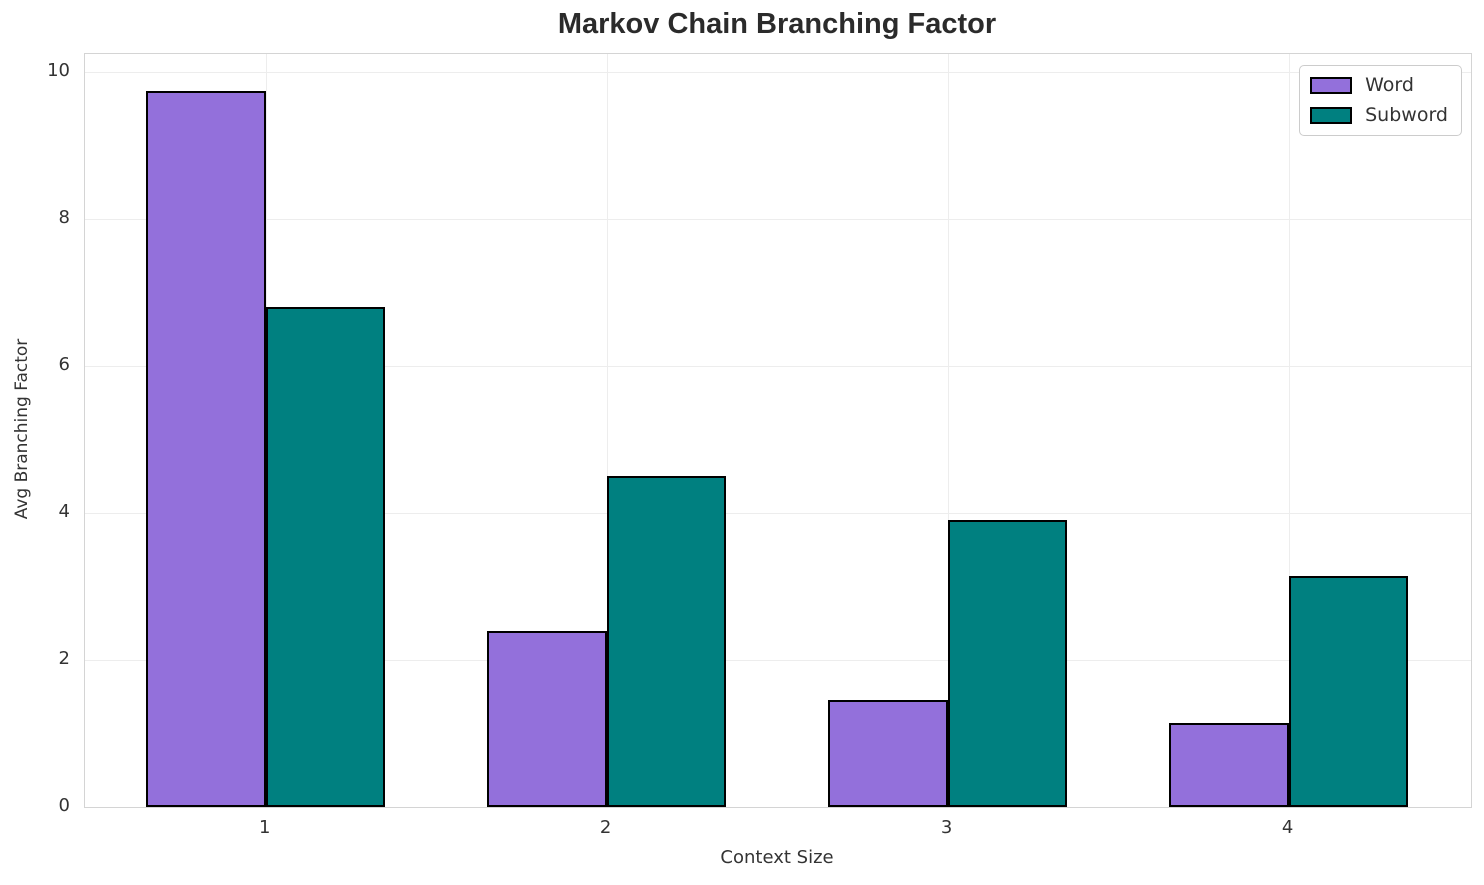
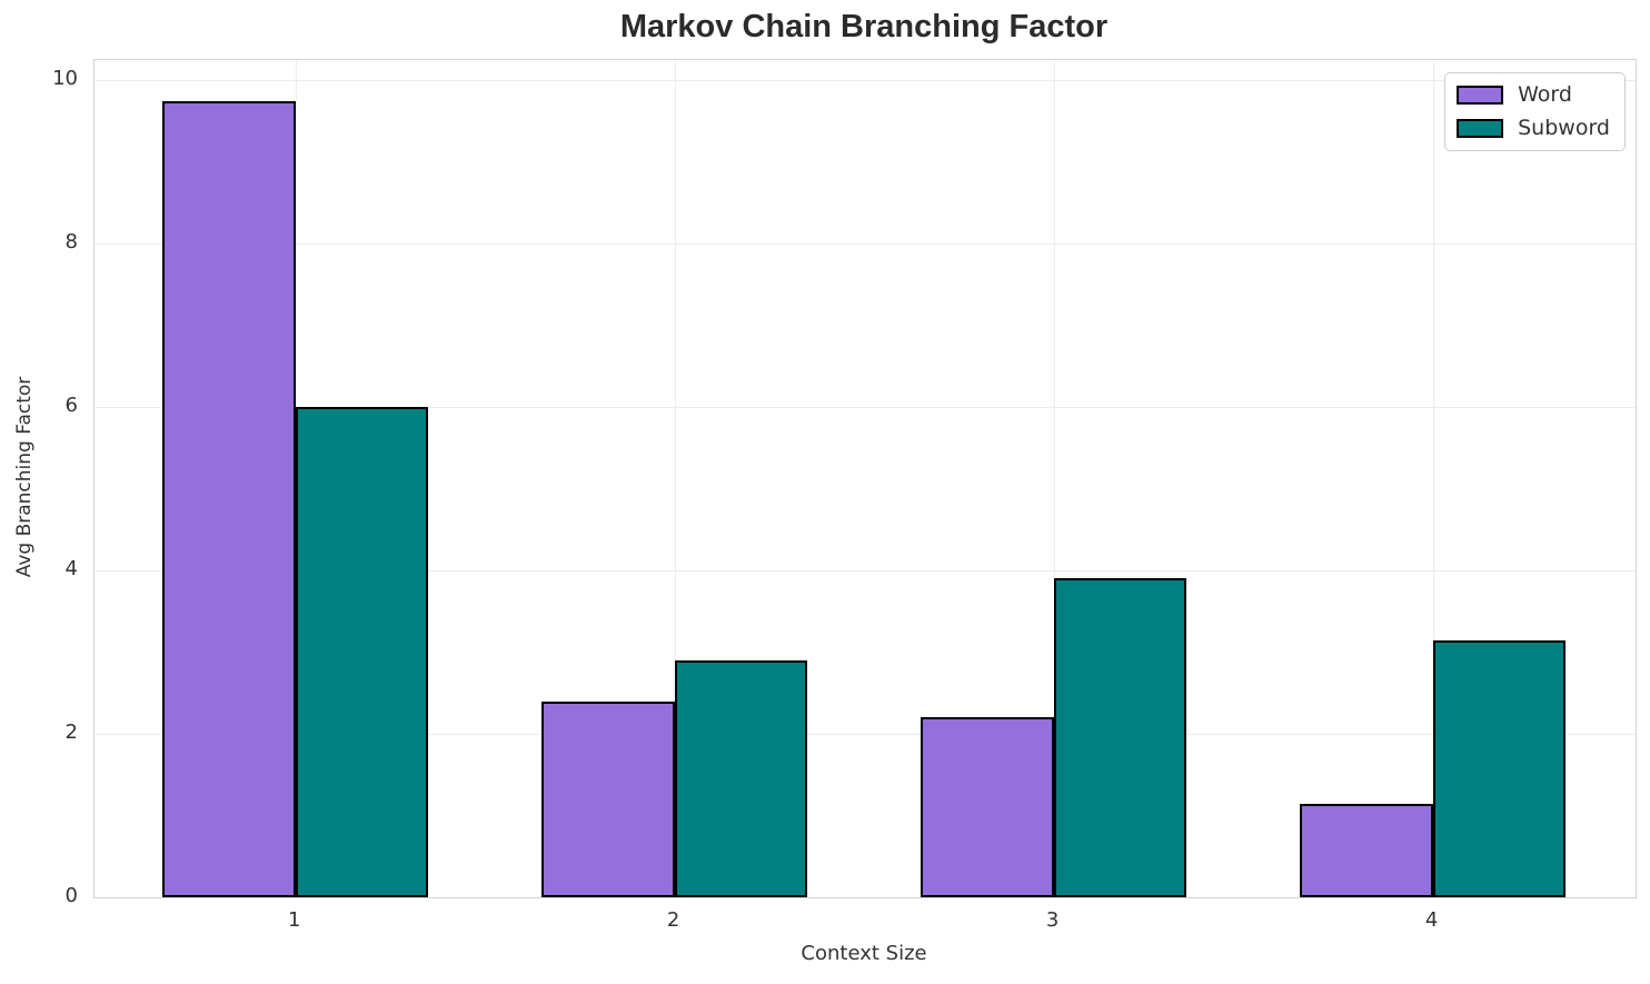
Subword/1: 6.8 -> 6.0
Subword/2: 4.5 -> 2.9
Word/3: 1.4 -> 2.2
